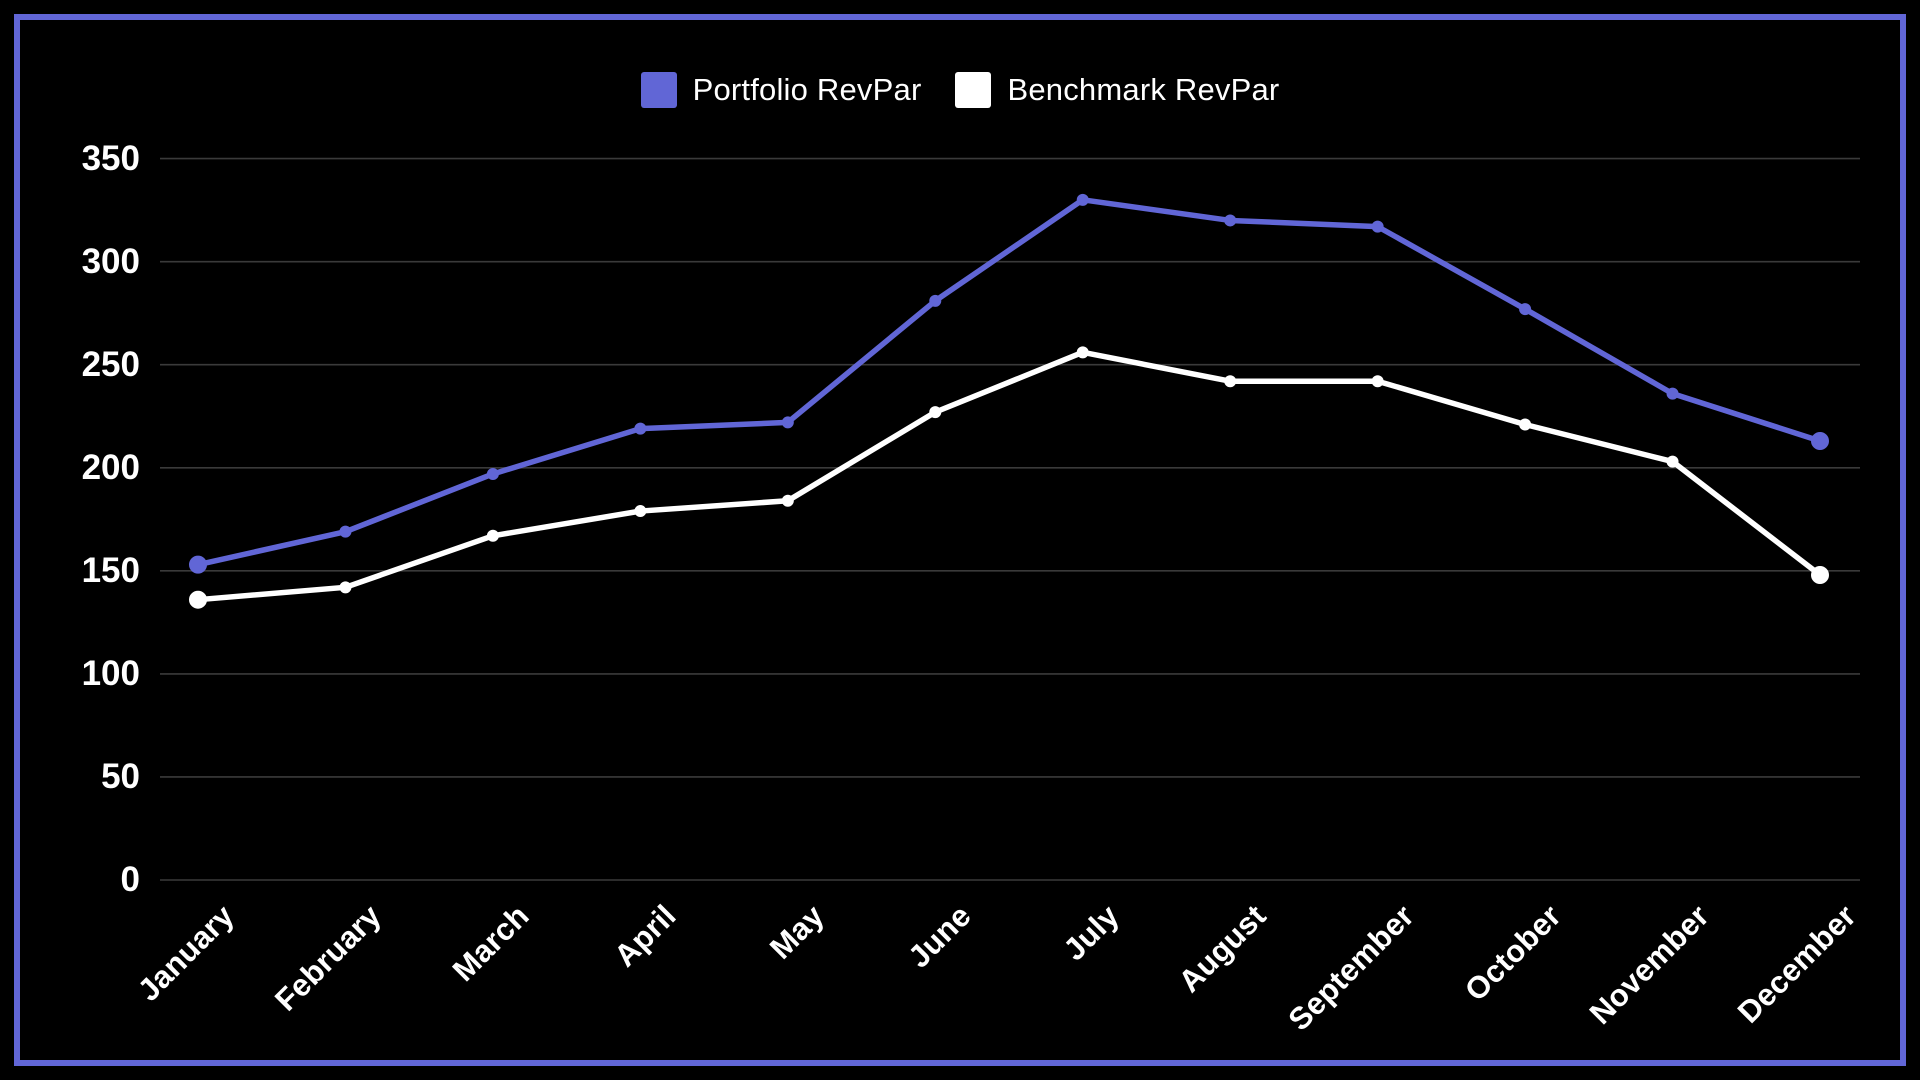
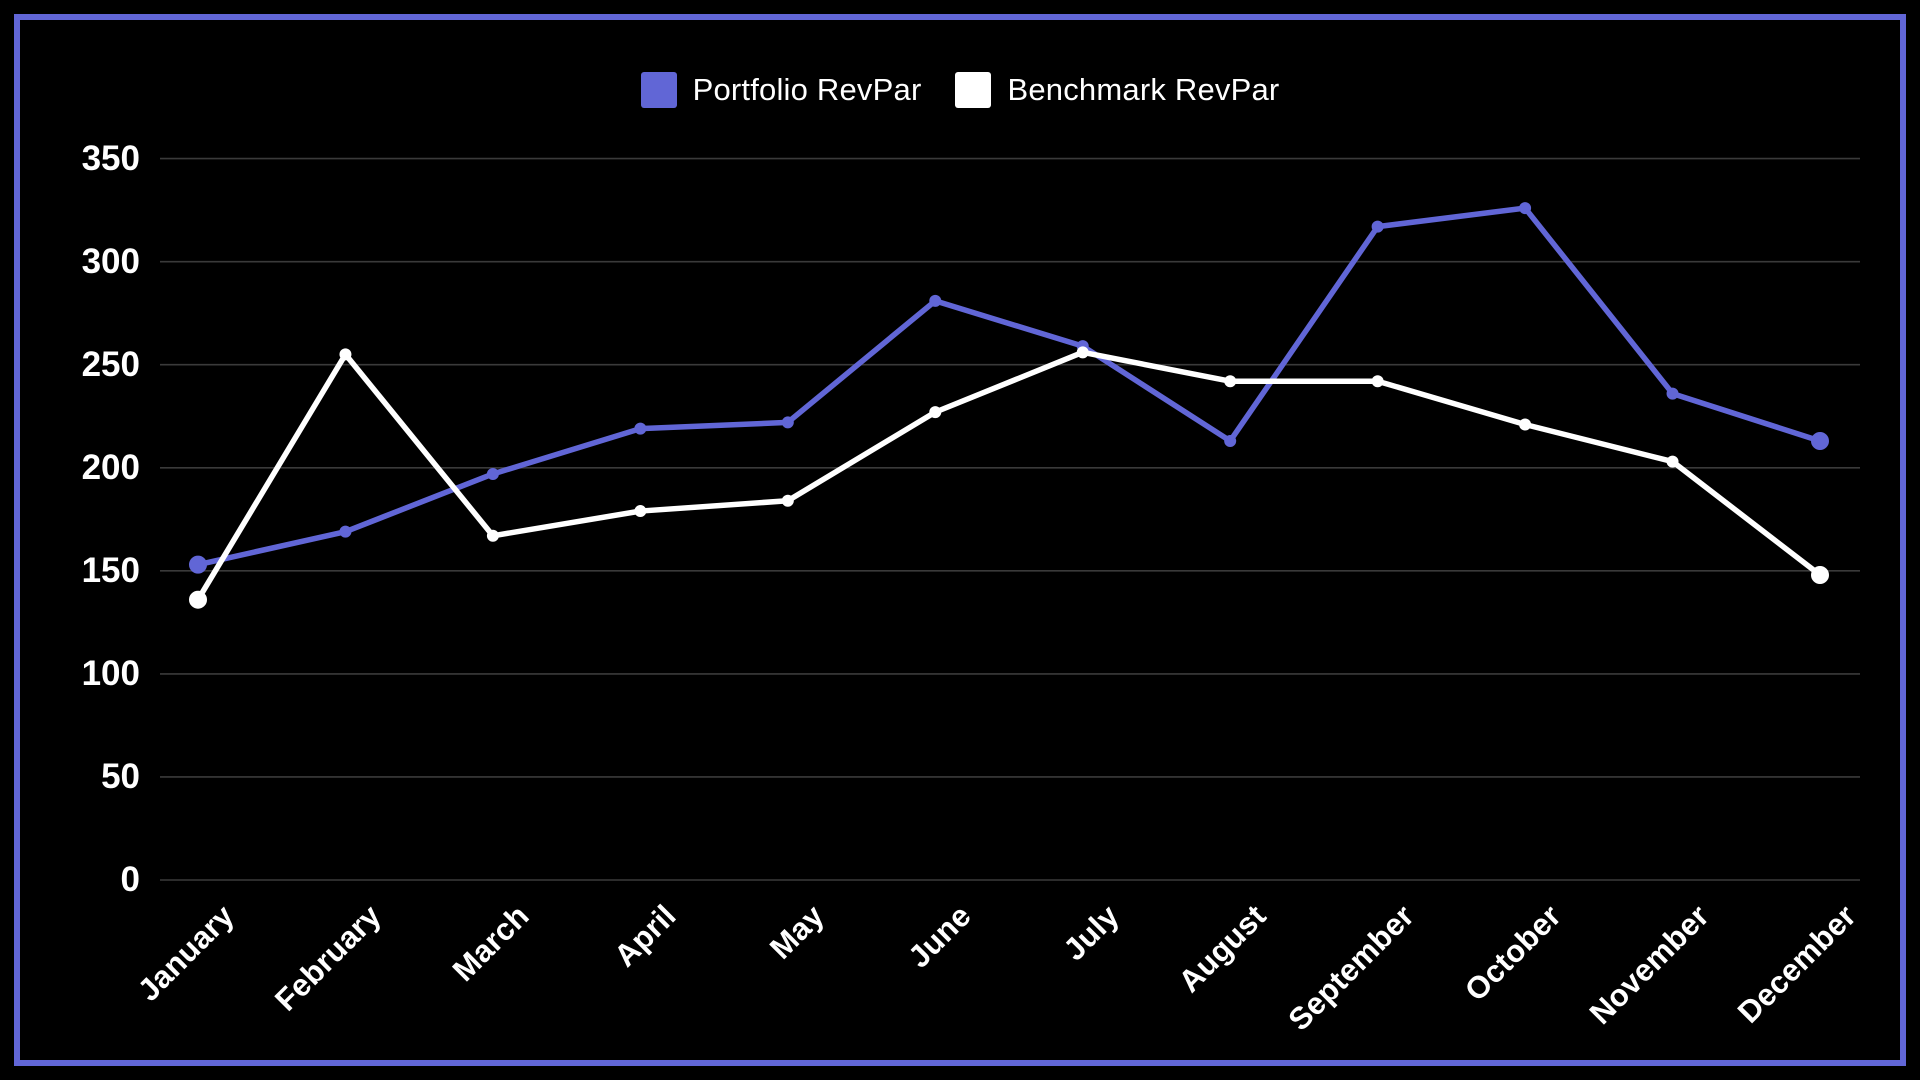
Benchmark RevPar/February: 142 -> 255
Portfolio RevPar/July: 330 -> 259
Portfolio RevPar/August: 320 -> 213
Portfolio RevPar/October: 277 -> 326
